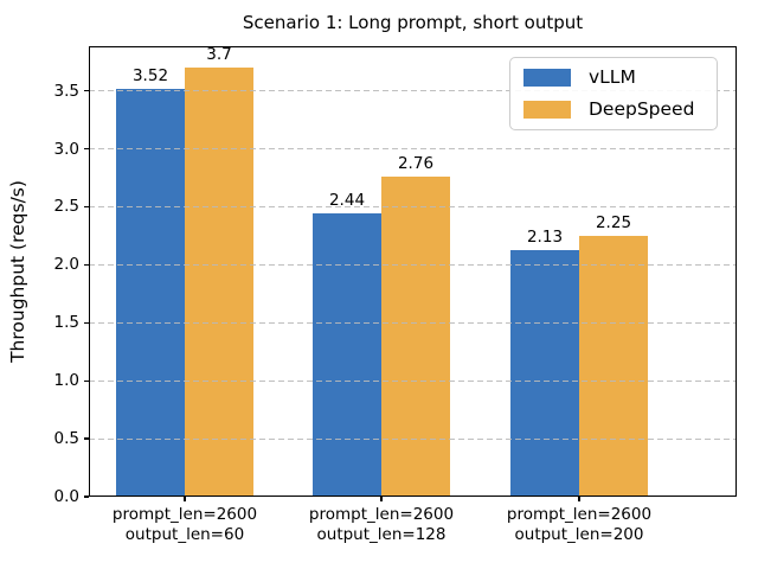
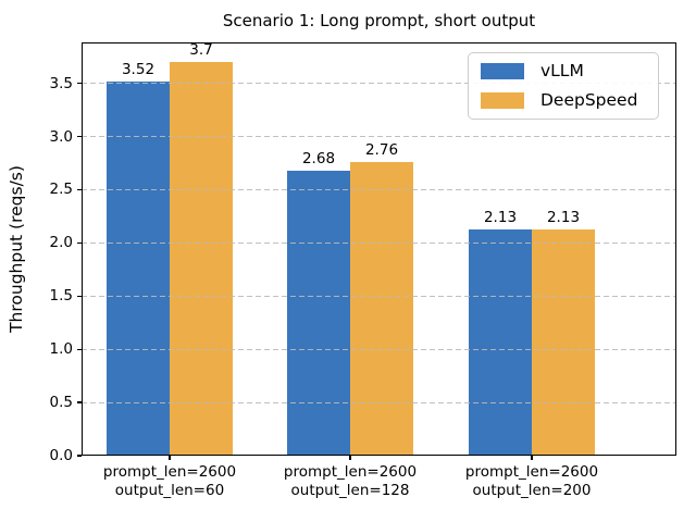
vLLM/prompt_len=2600 output_len=128: 2.44 -> 2.68
DeepSpeed/prompt_len=2600 output_len=200: 2.25 -> 2.13
